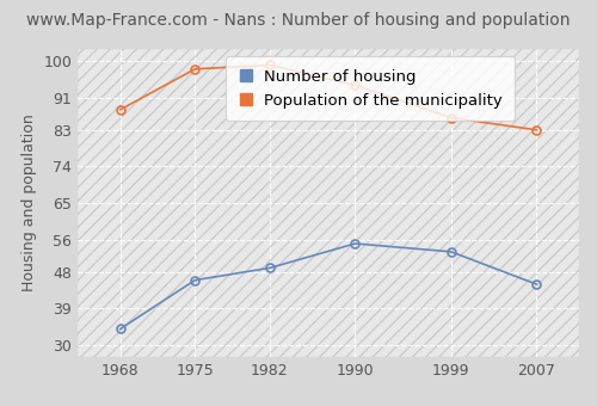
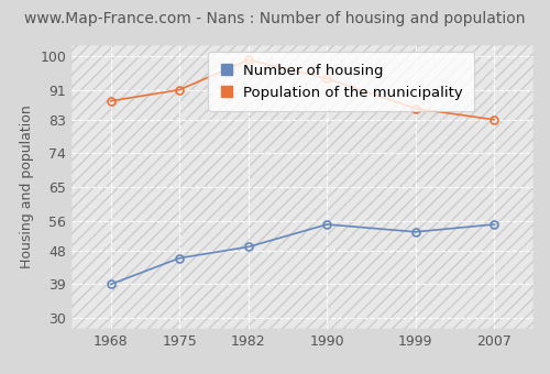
Number of housing/1968: 34 -> 39
Population of the municipality/1975: 98 -> 91
Number of housing/2007: 45 -> 55
